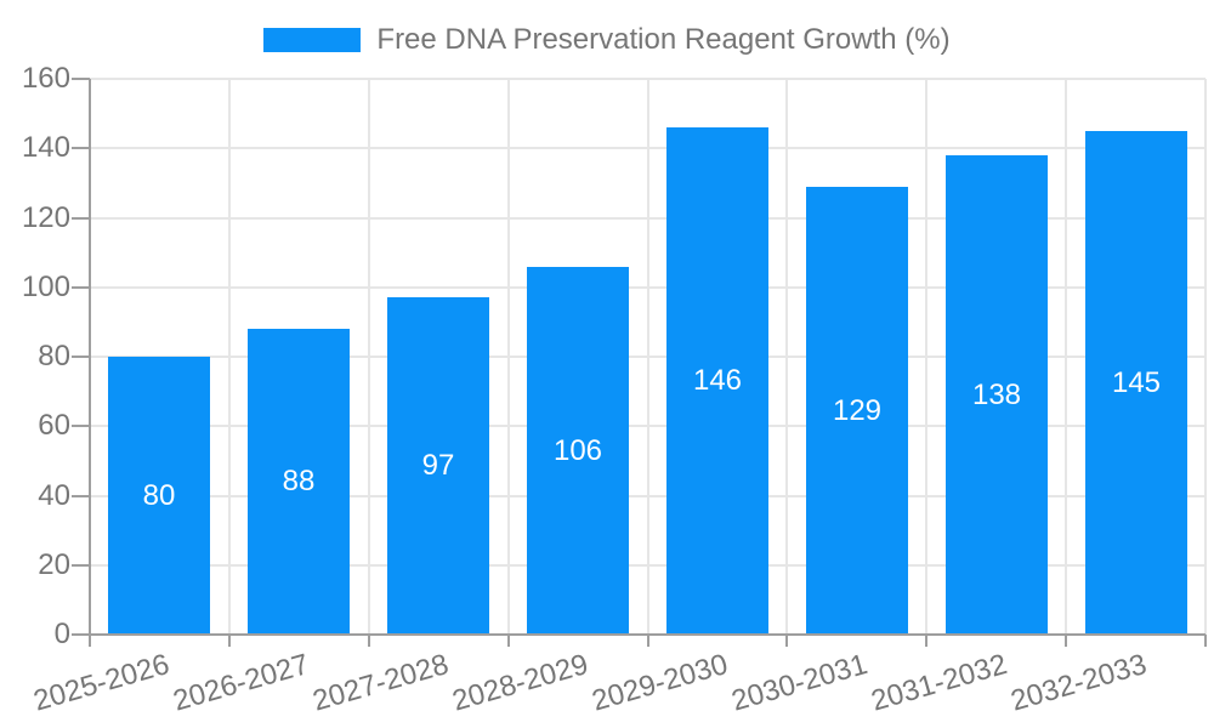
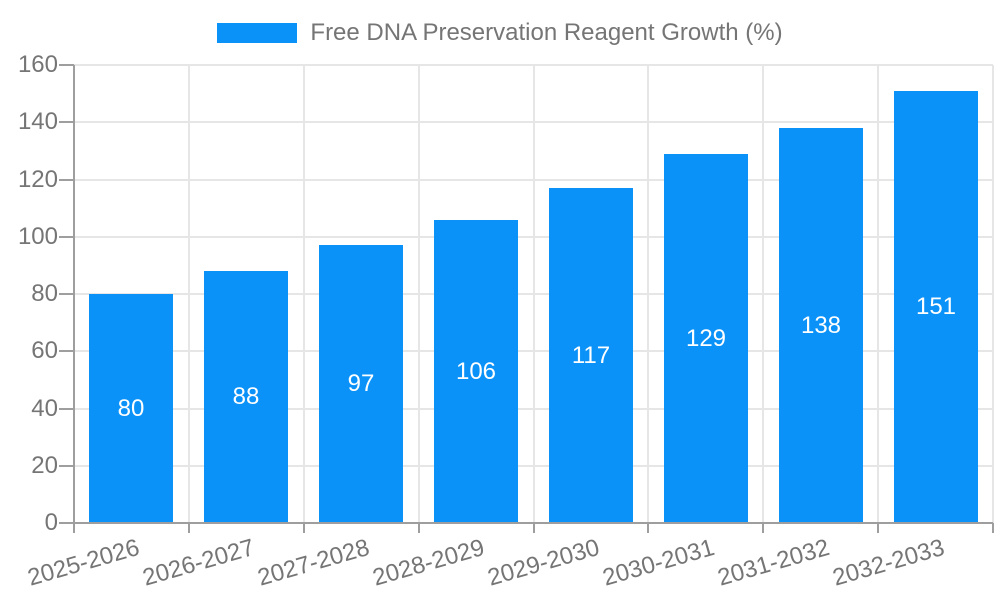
2029-2030: 146 -> 117
2032-2033: 145 -> 151
